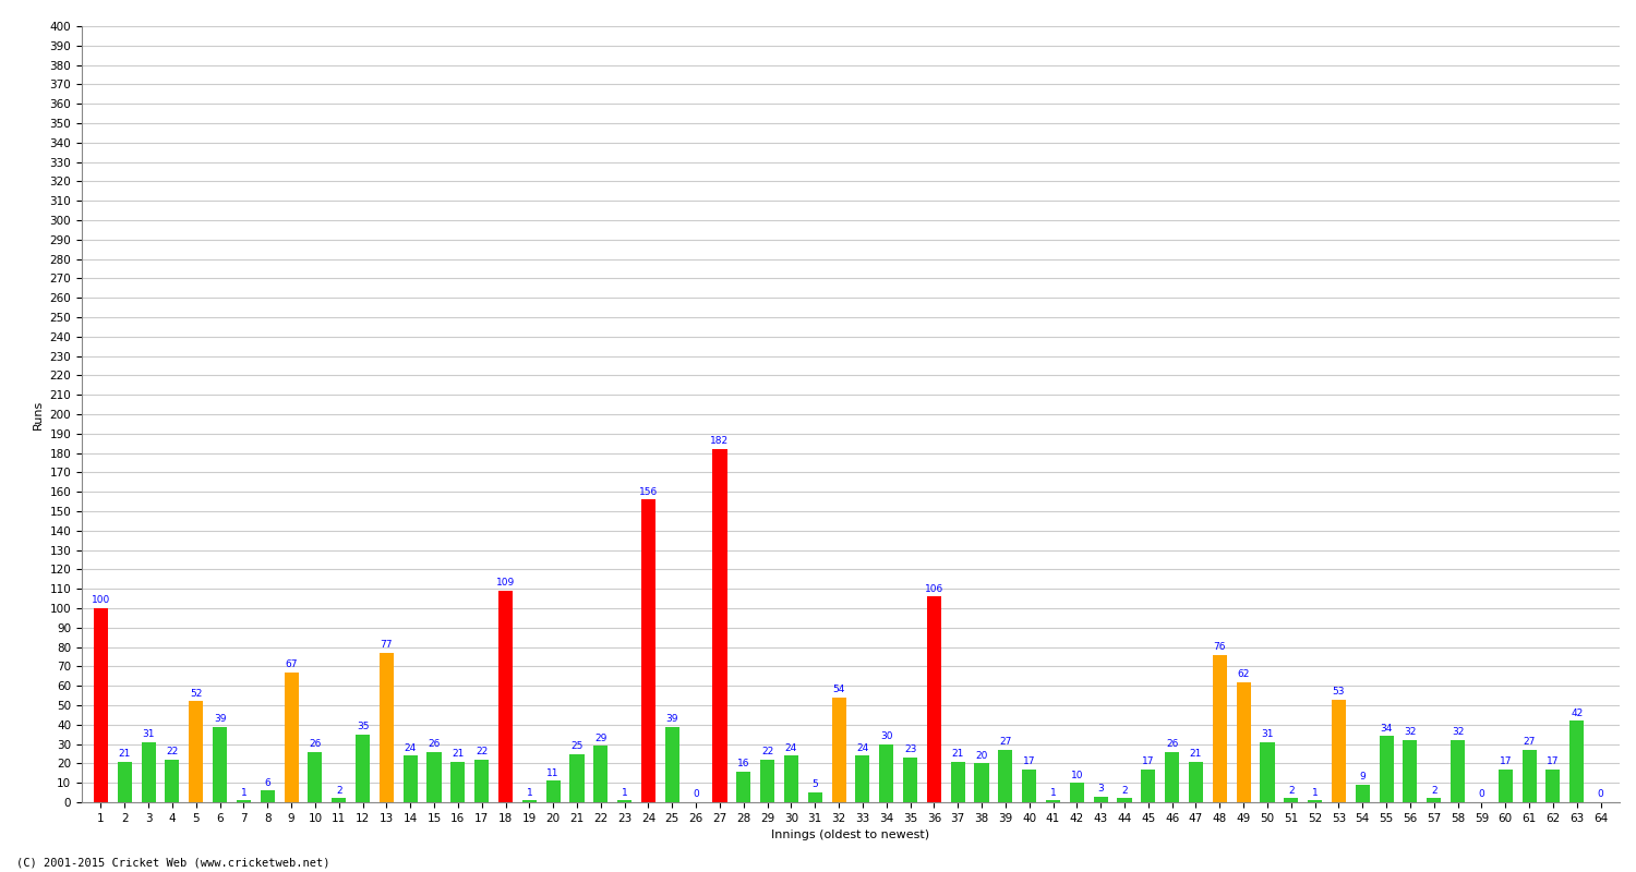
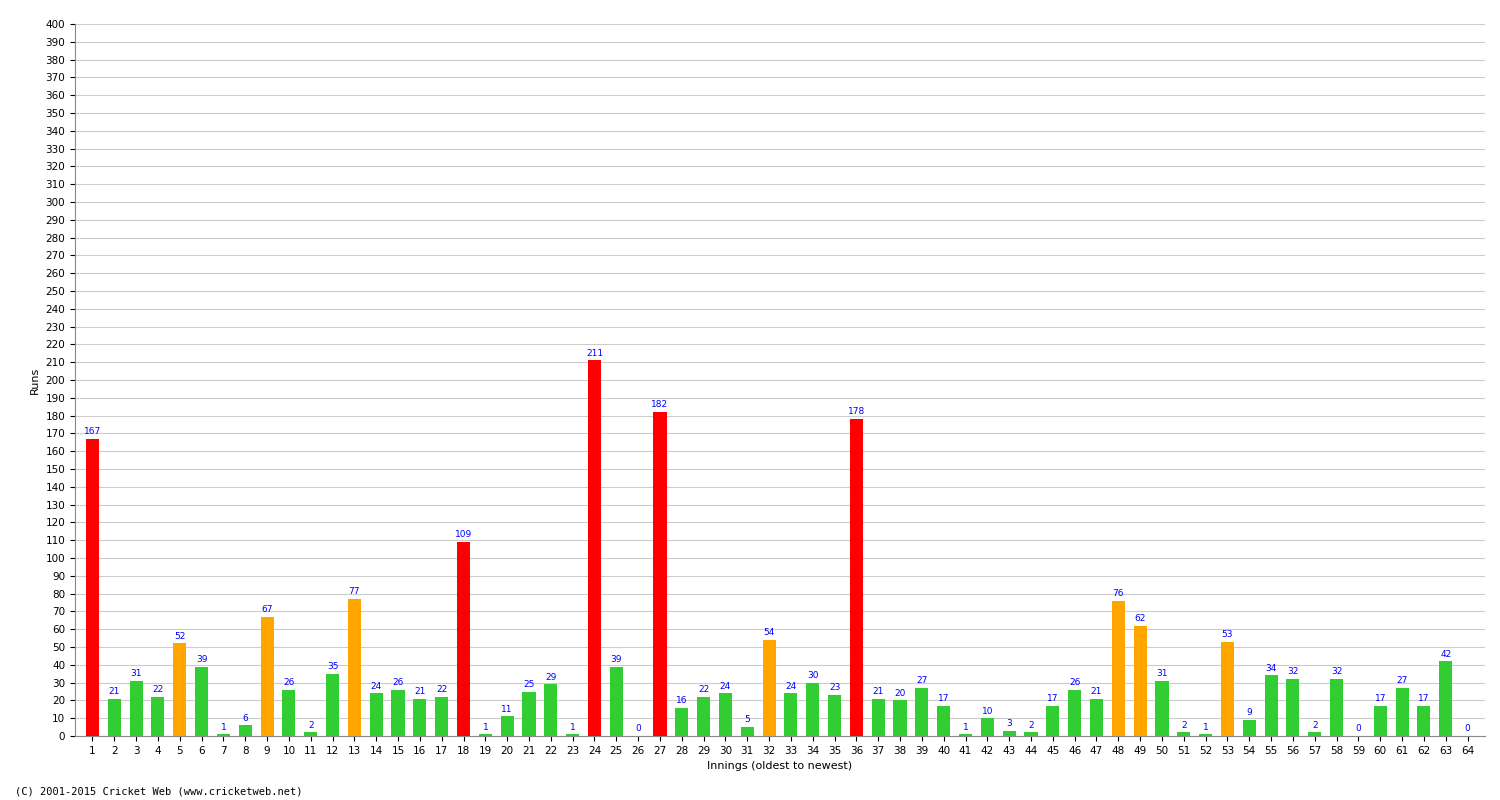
1: 100 -> 167
24: 156 -> 211
36: 106 -> 178
